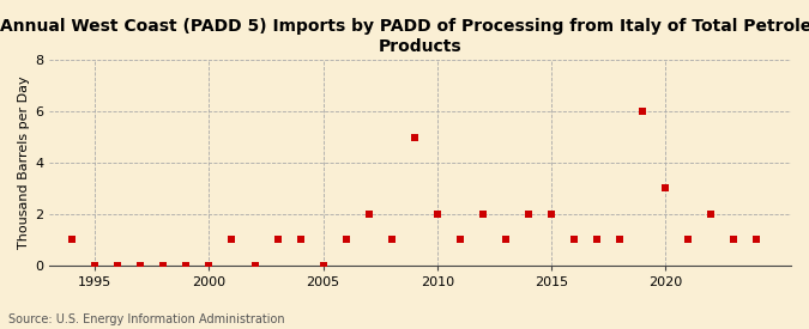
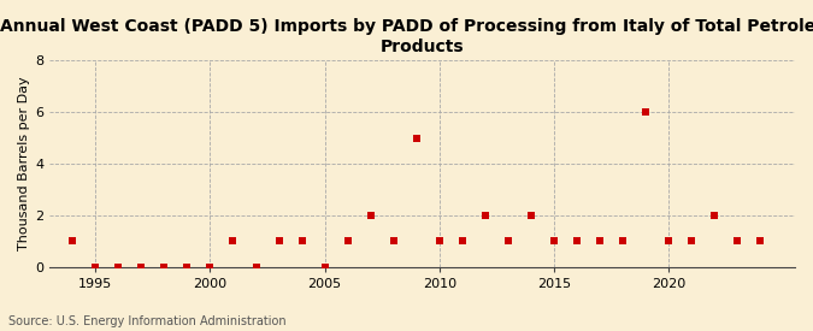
2010: 2 -> 1
2015: 2 -> 1
2020: 3 -> 1
